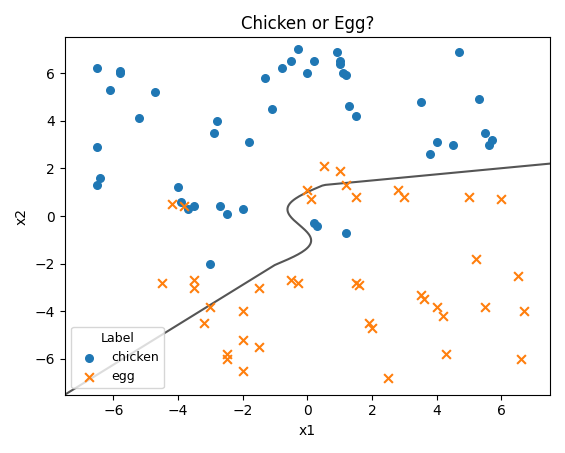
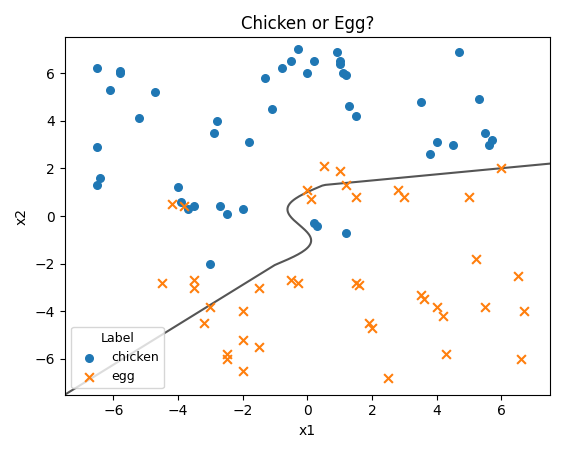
egg/6: 0.7 -> 2.0
